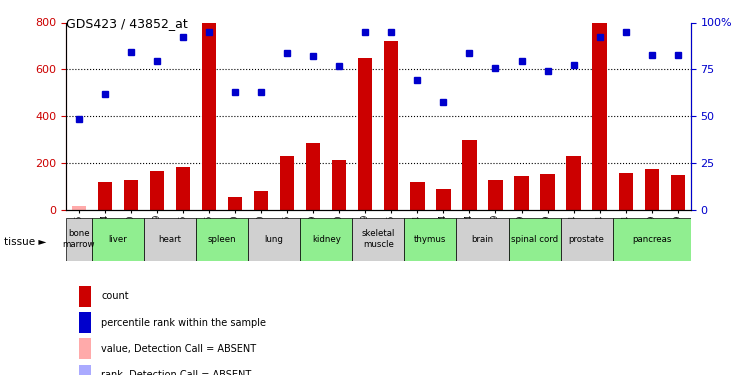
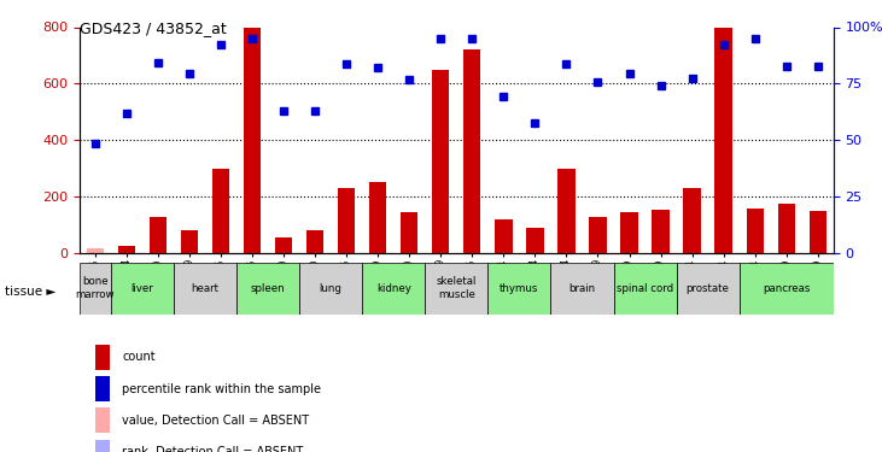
GSM12724: 120 -> 25
GSM12719: 165 -> 80
GSM12645: 185 -> 300
GSM12699: 285 -> 250
GSM12660: 215 -> 145
